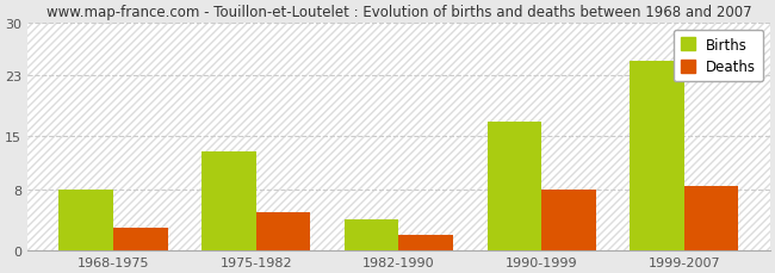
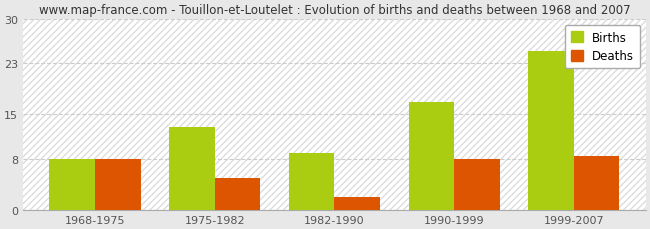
Deaths/1968-1975: 3.0 -> 8.0
Births/1982-1990: 4 -> 9
